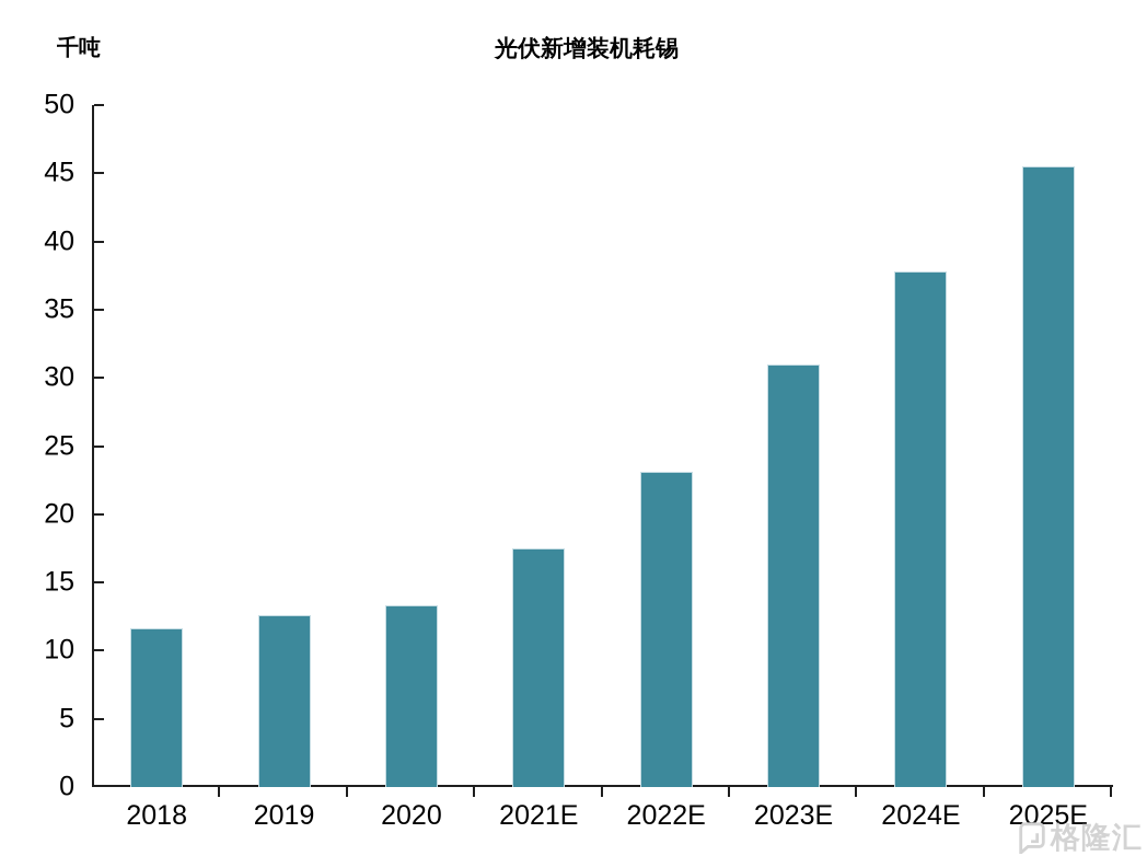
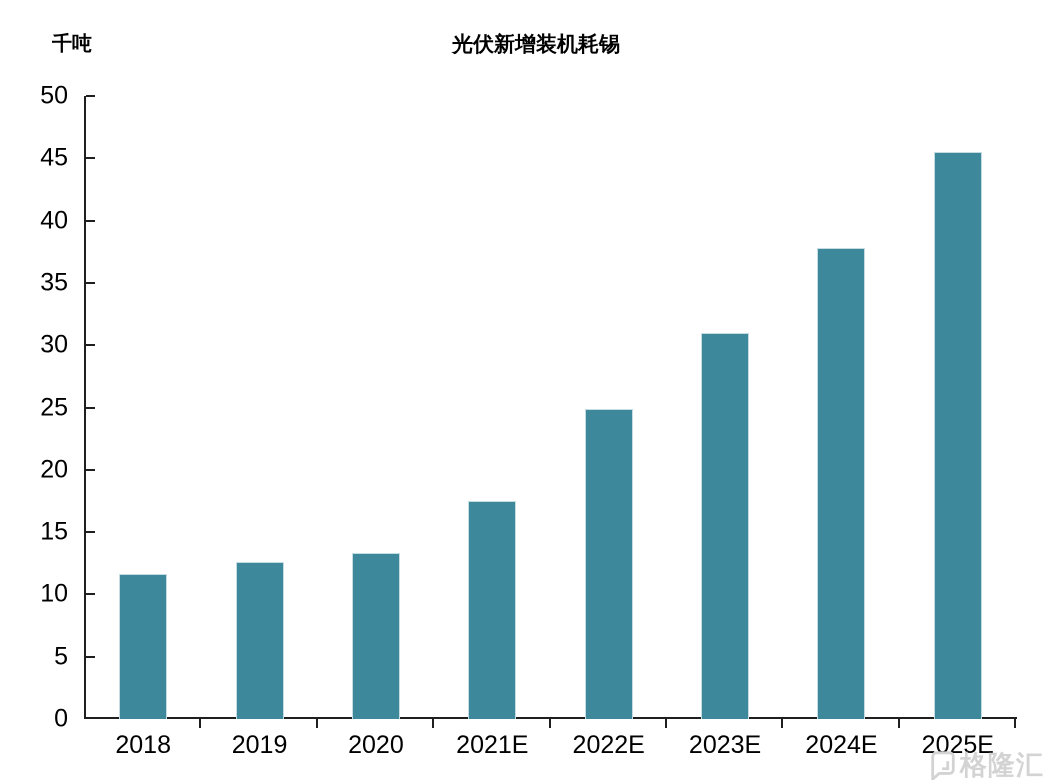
2022E: 23.1 -> 24.9
